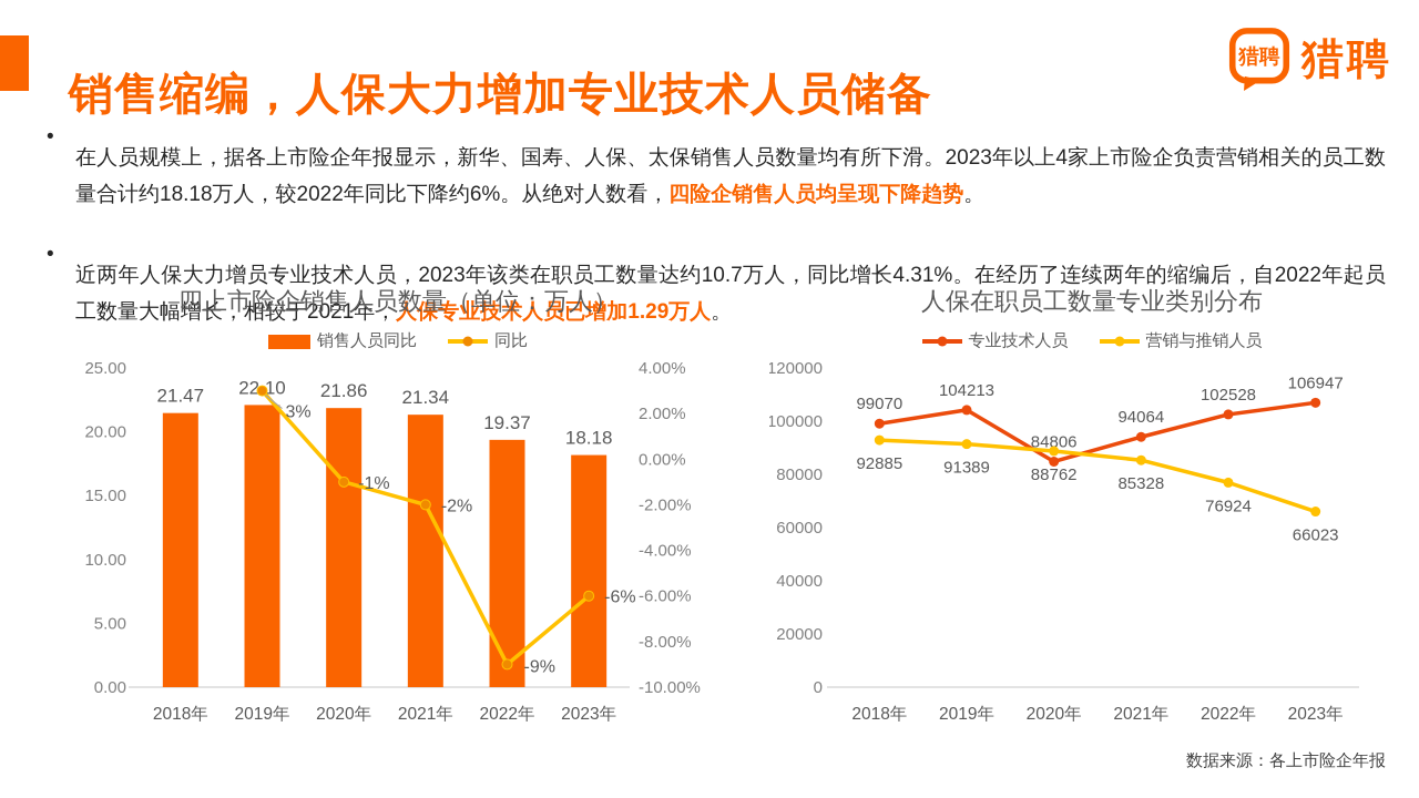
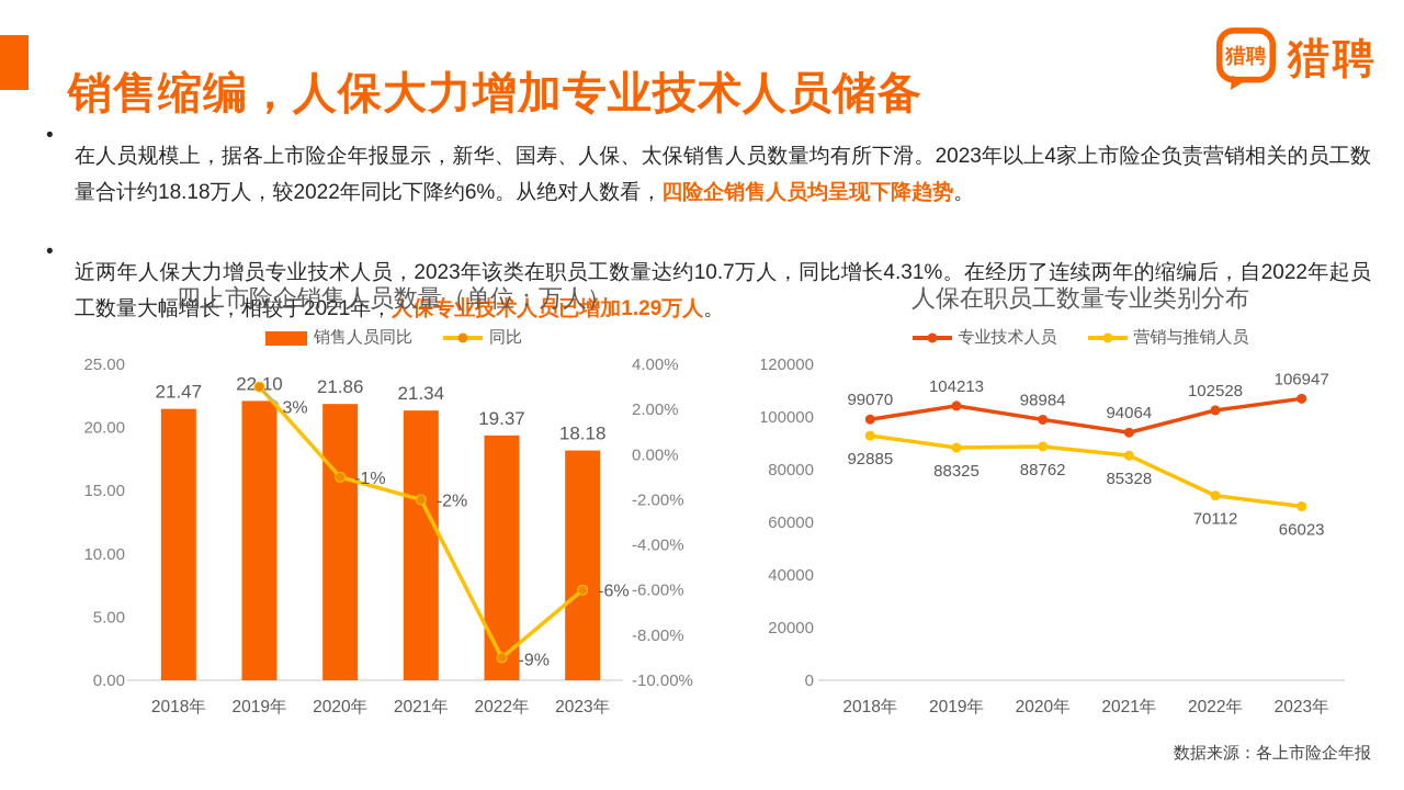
人保在职员工数量专业类别分布/营销与推销人员/2019年: 91389 -> 88325
人保在职员工数量专业类别分布/专业技术人员/2020年: 84806 -> 98984
人保在职员工数量专业类别分布/营销与推销人员/2022年: 76924 -> 70112
